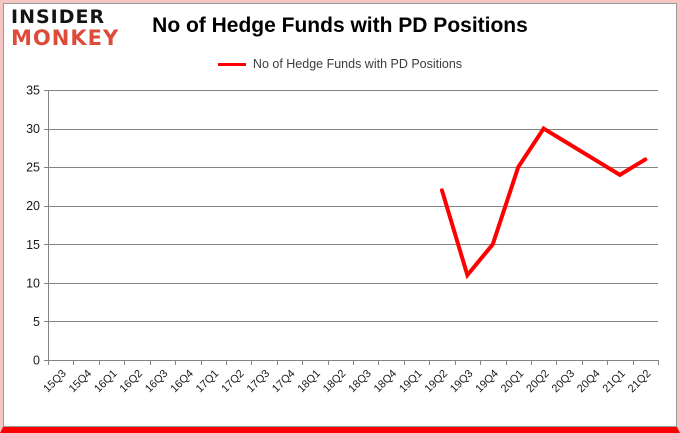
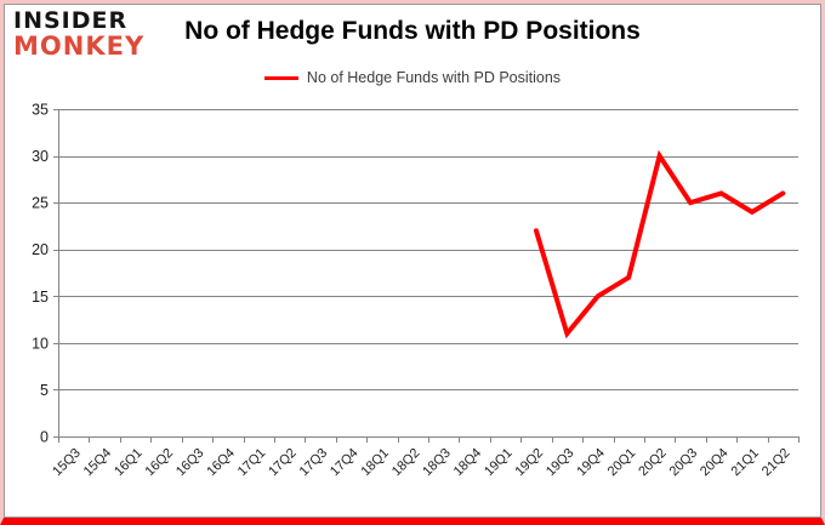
20Q1: 25 -> 17
20Q3: 28 -> 25
